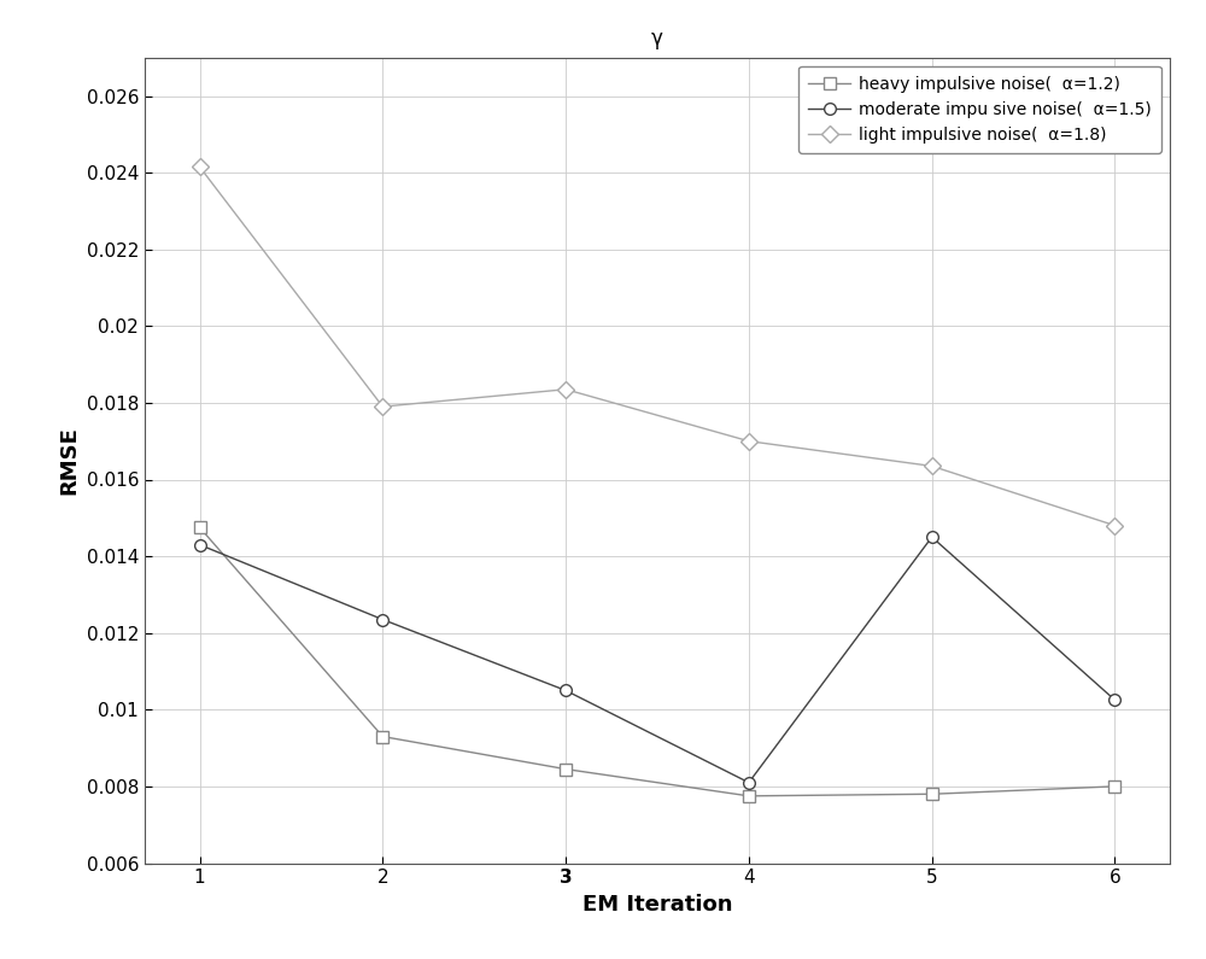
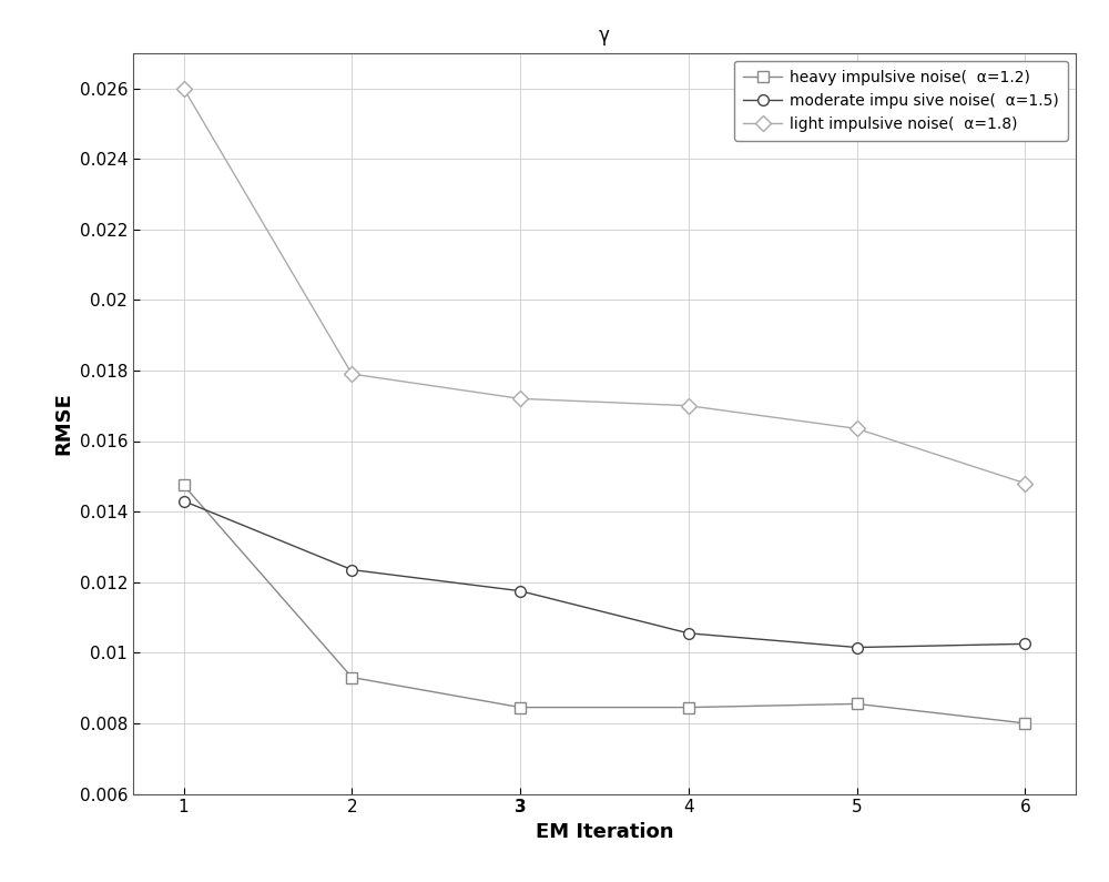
light impulsive noise( α=1.8)/1: 0.02415 -> 0.02600
moderate impu sive noise( α=1.5)/3: 0.01050 -> 0.01175
light impulsive noise( α=1.8)/3: 0.01835 -> 0.01720
heavy impulsive noise( α=1.2)/4: 0.00775 -> 0.00845
moderate impu sive noise( α=1.5)/4: 0.00810 -> 0.01055
heavy impulsive noise( α=1.2)/5: 0.00780 -> 0.00855
moderate impu sive noise( α=1.5)/5: 0.01450 -> 0.01015
